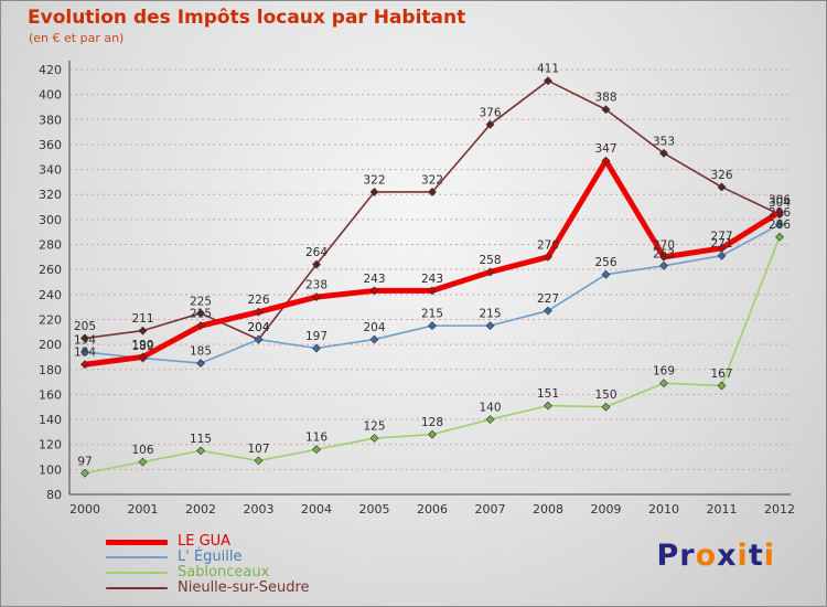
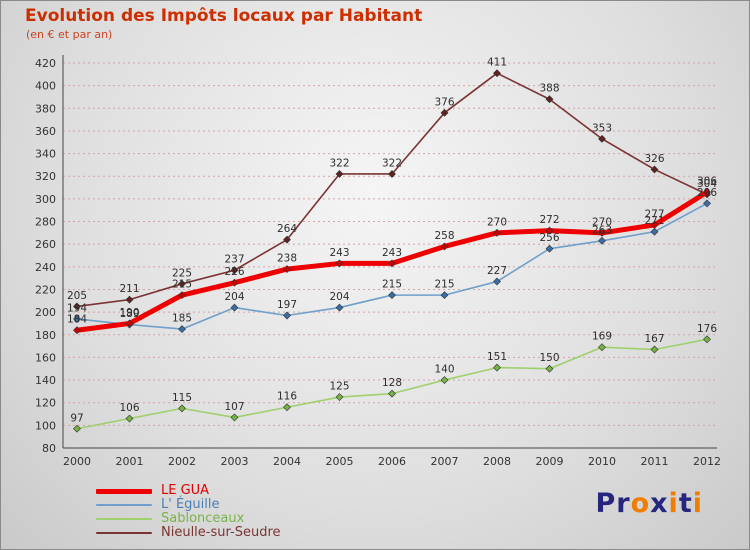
Nieulle-sur-Seudre/2003: 204 -> 237
LE GUA/2009: 347 -> 272
Sablonceaux/2012: 286 -> 176
